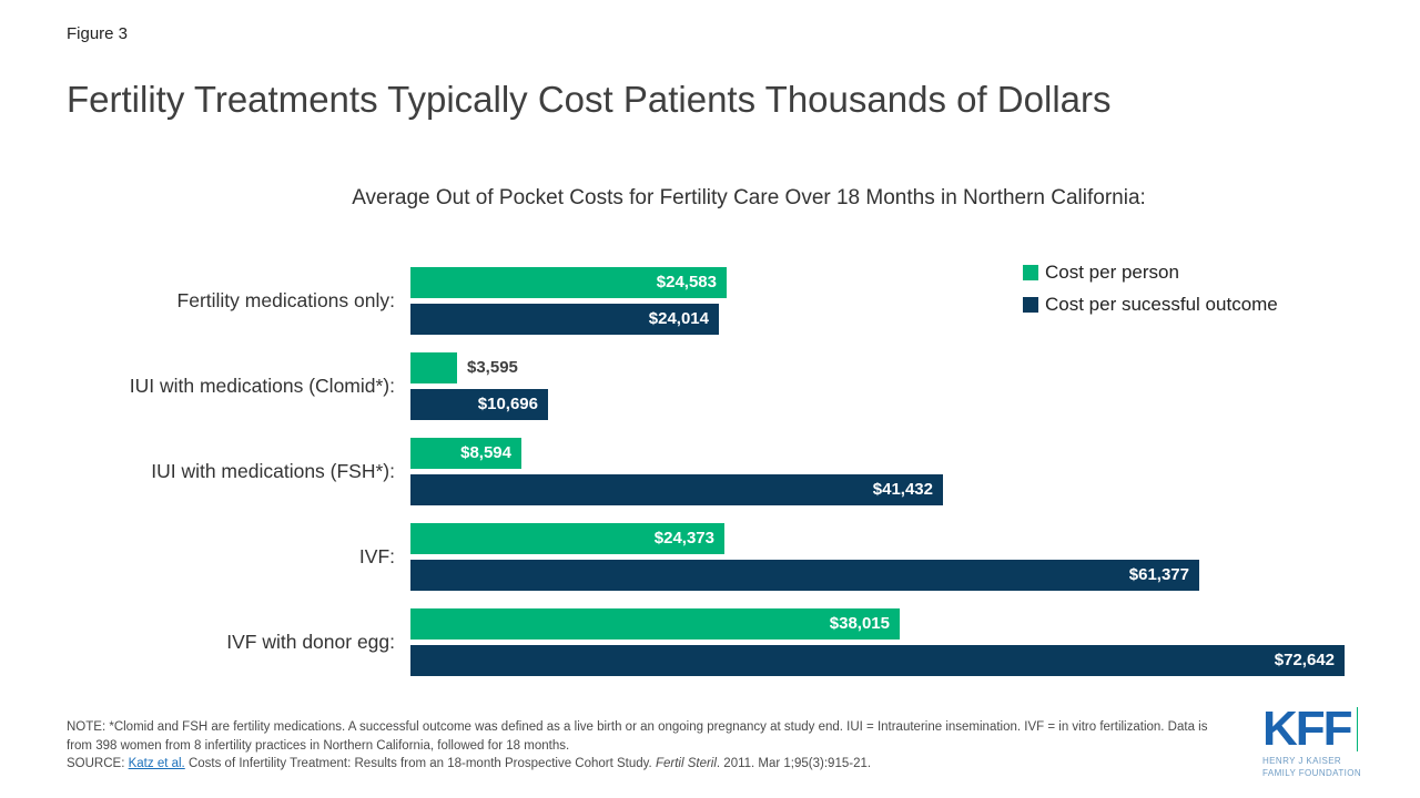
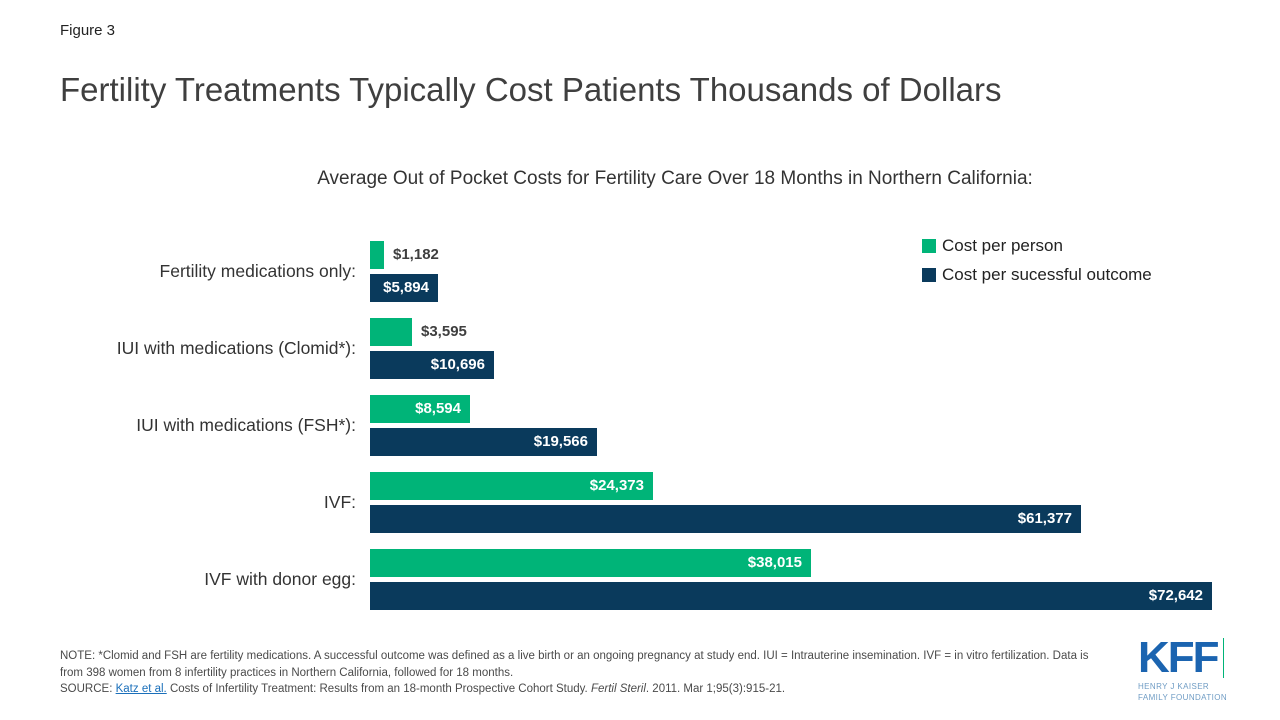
Cost per person/Fertility medications only:: $24,583 -> $1,182
Cost per sucessful outcome/Fertility medications only:: $24,014 -> $5,894
Cost per sucessful outcome/IUI with medications (FSH*):: $41,432 -> $19,566
